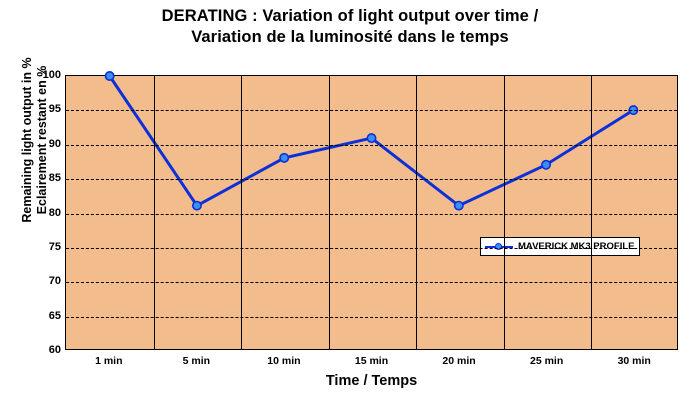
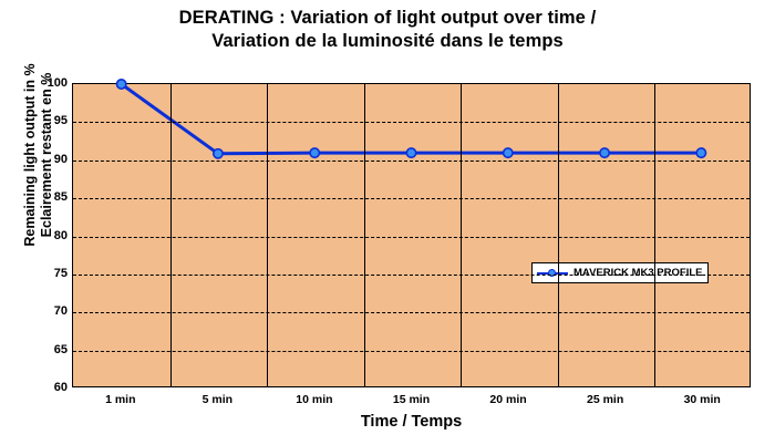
5 min: 81 -> 91
10 min: 88 -> 91
20 min: 81 -> 91
25 min: 87 -> 91
30 min: 95 -> 91
